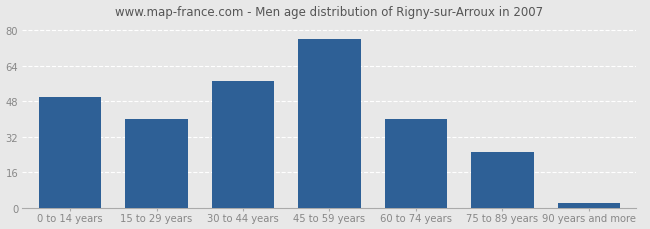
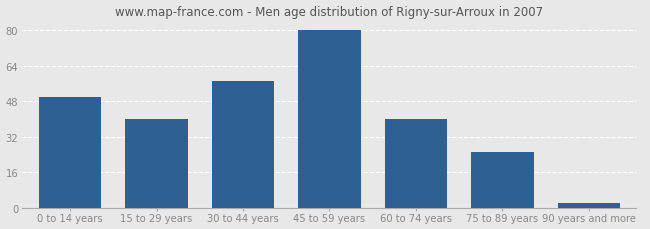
45 to 59 years: 76 -> 80
